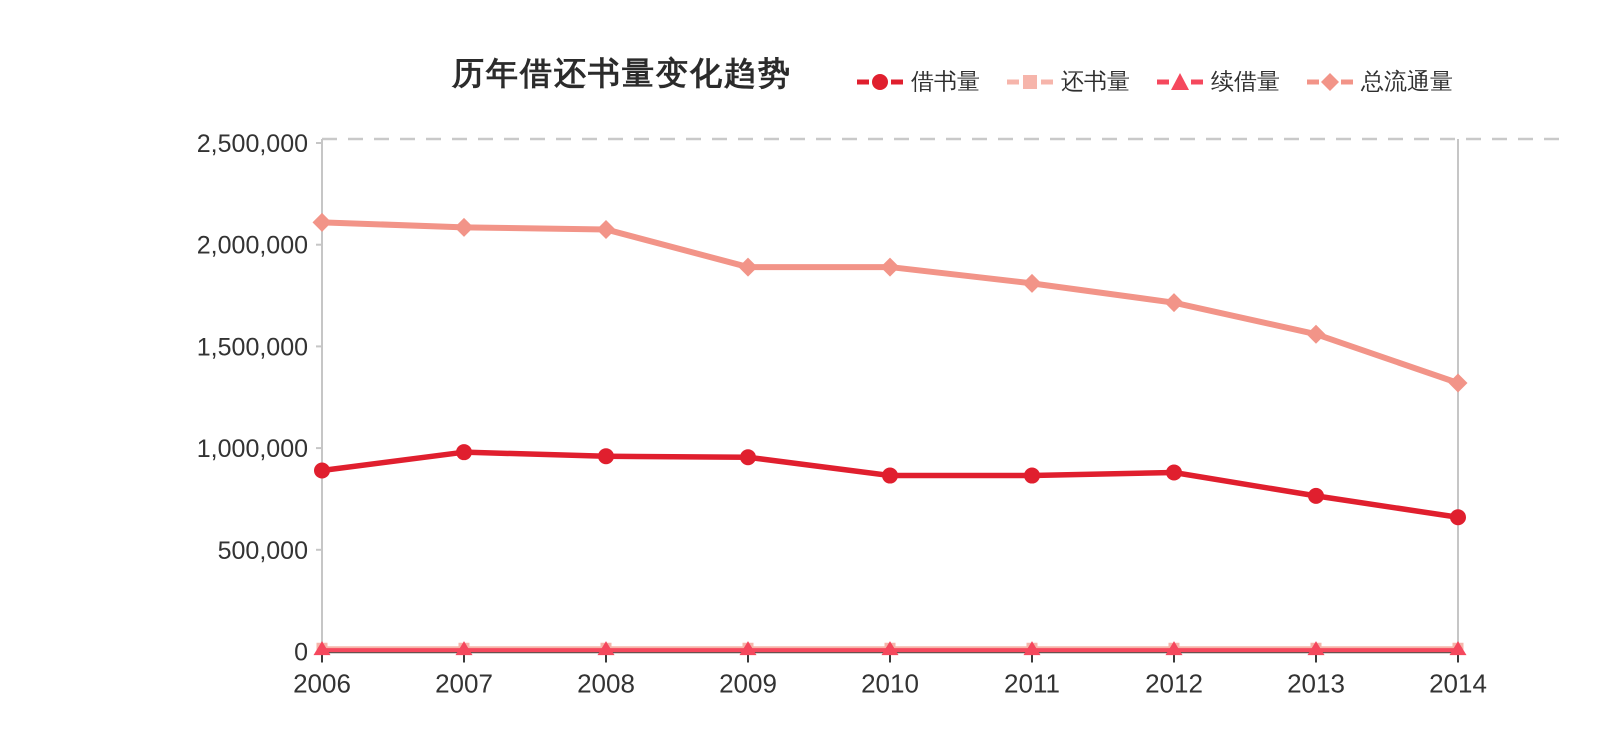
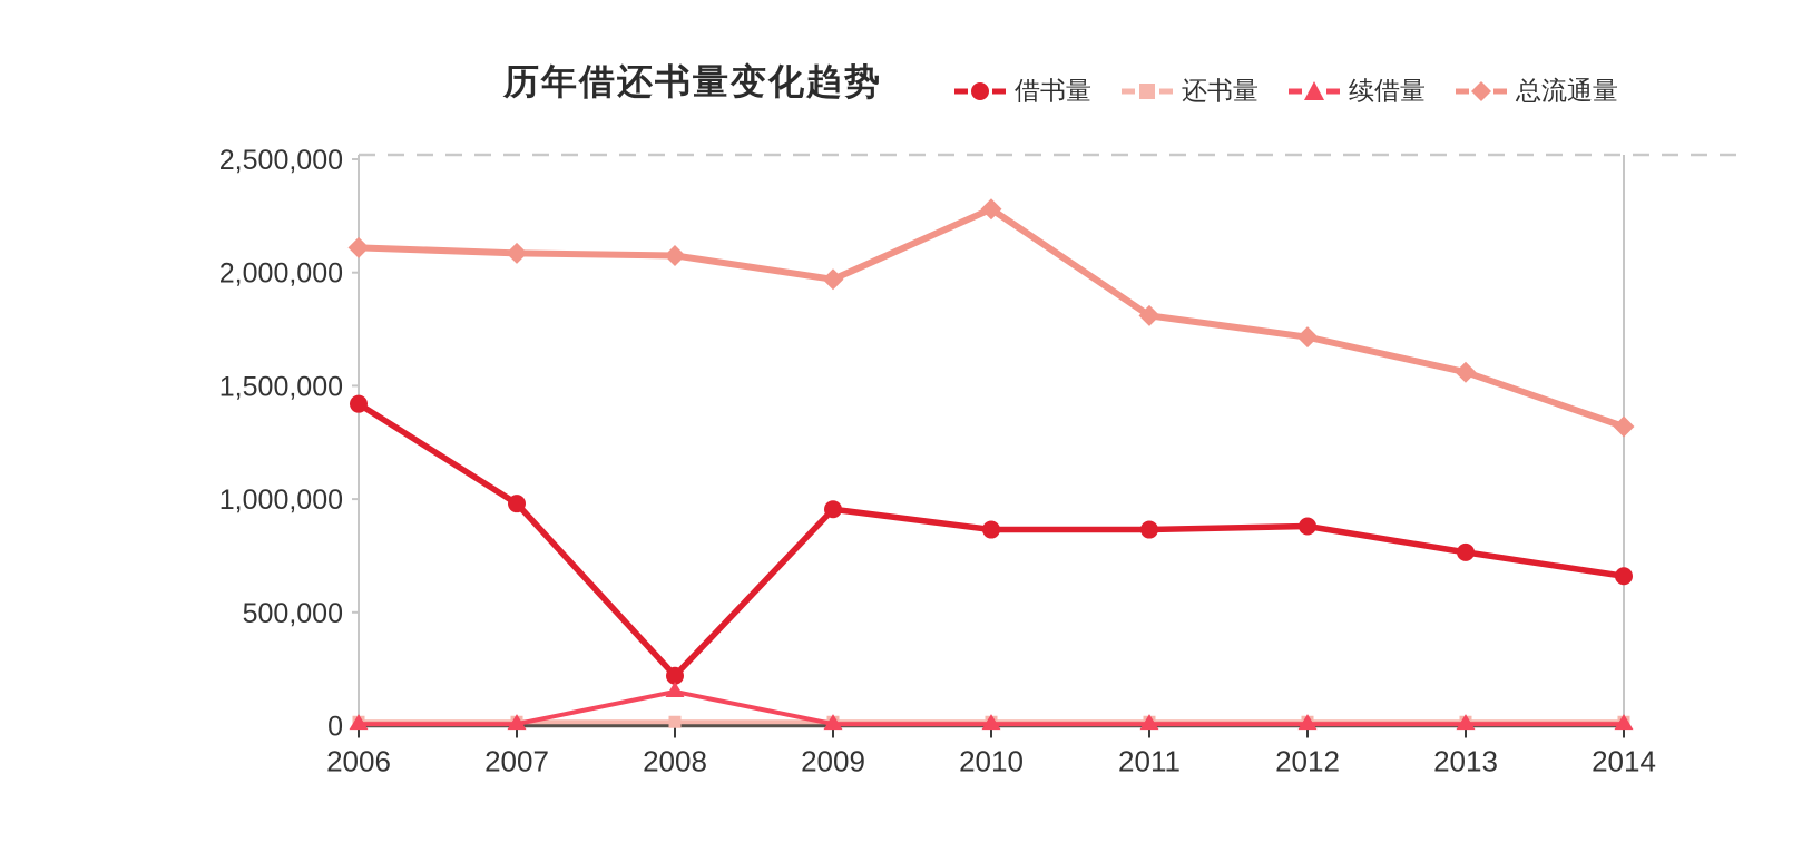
借书量/2006: 890000 -> 1420000
借书量/2008: 960000 -> 220000
续借量/2008: 10000 -> 150000
总流通量/2009: 1890000 -> 1970000
总流通量/2010: 1890000 -> 2280000
